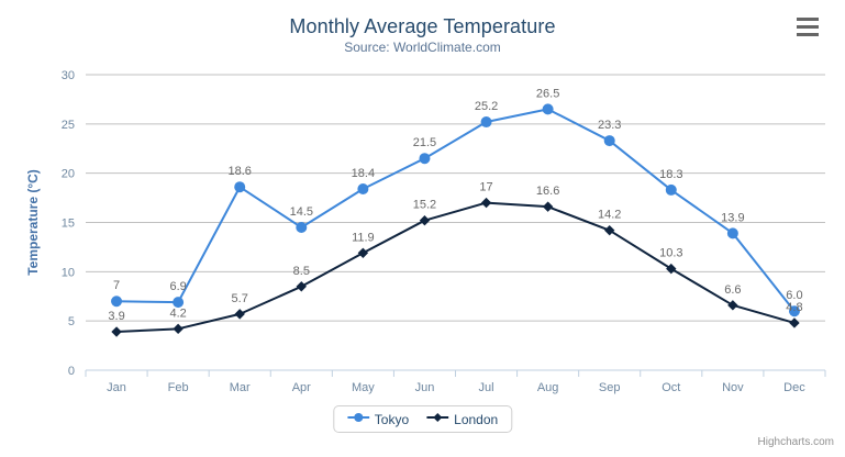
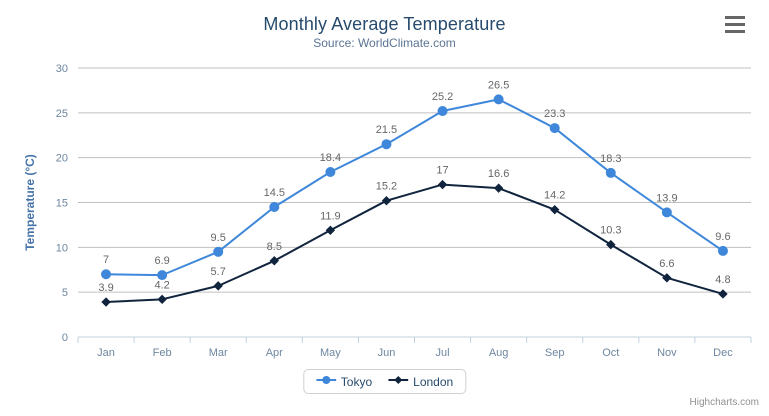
Tokyo/Mar: 18.6 -> 9.5
Tokyo/Dec: 6.0 -> 9.6
